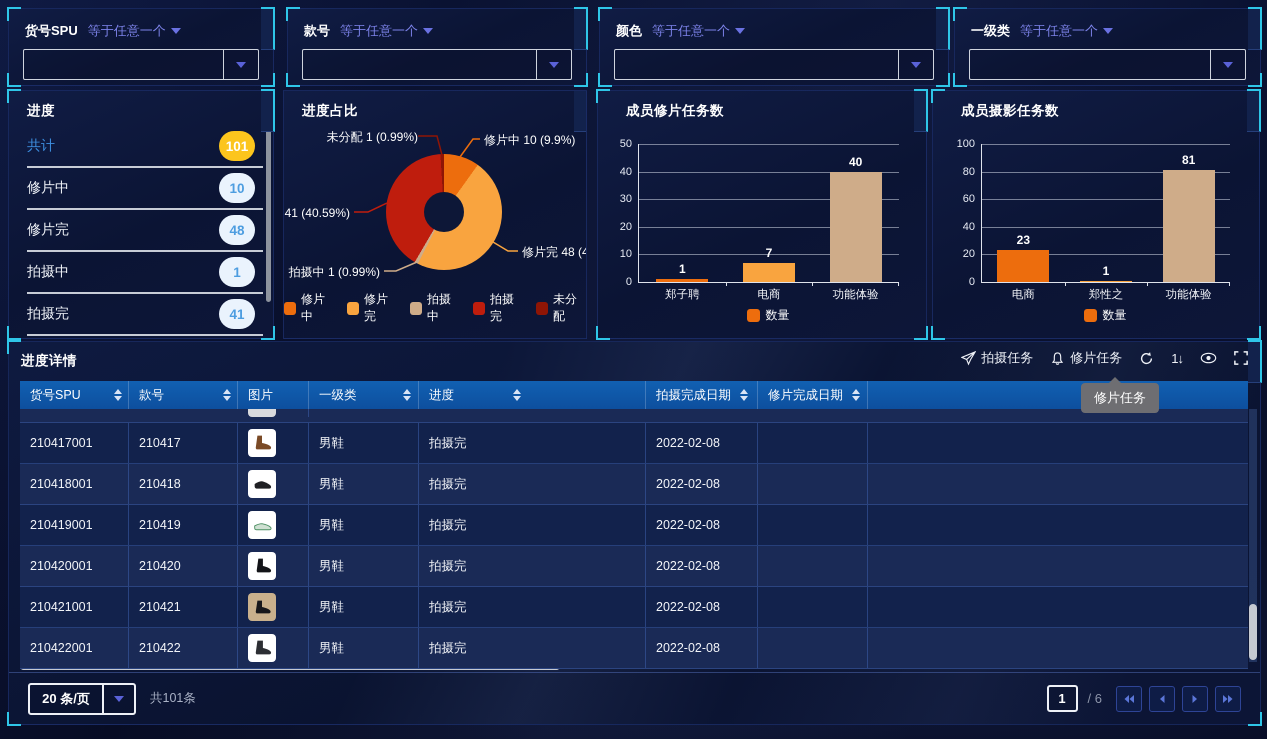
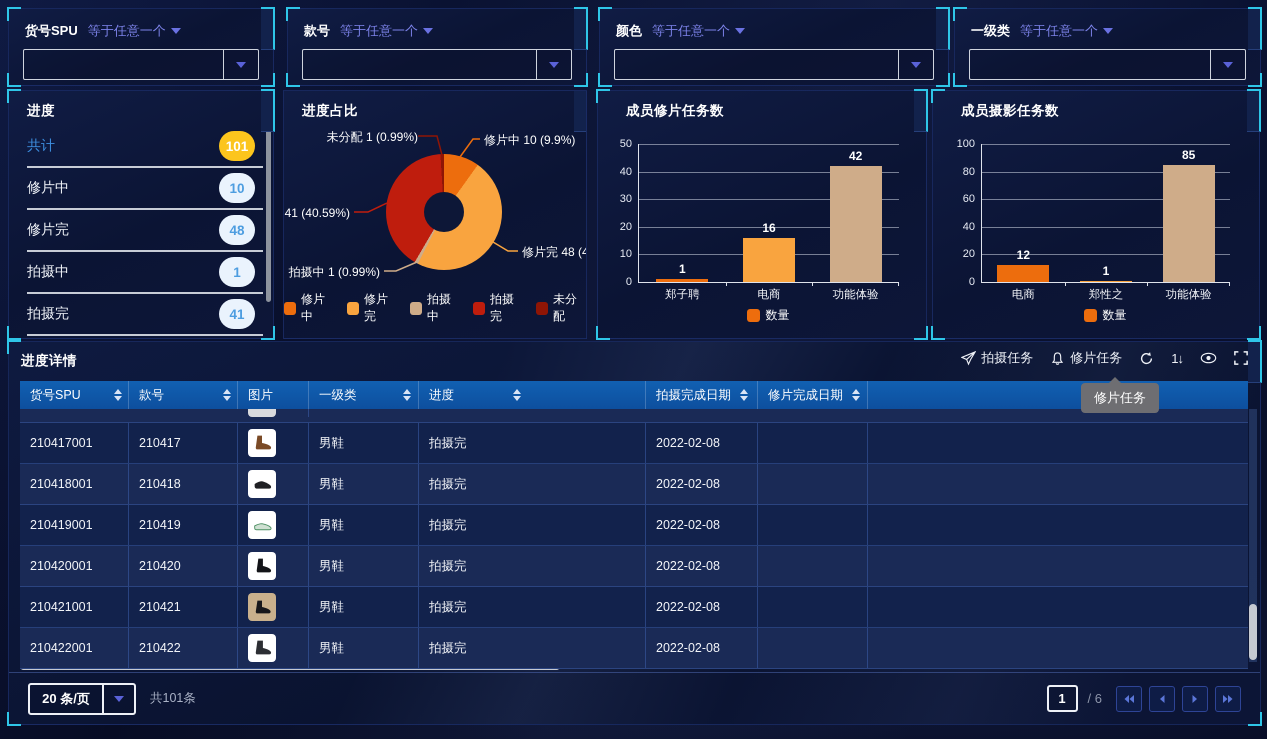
成员修片任务数/电商: 7 -> 16
成员修片任务数/功能体验: 40 -> 42
成员摄影任务数/电商: 23 -> 12
成员摄影任务数/功能体验: 81 -> 85
